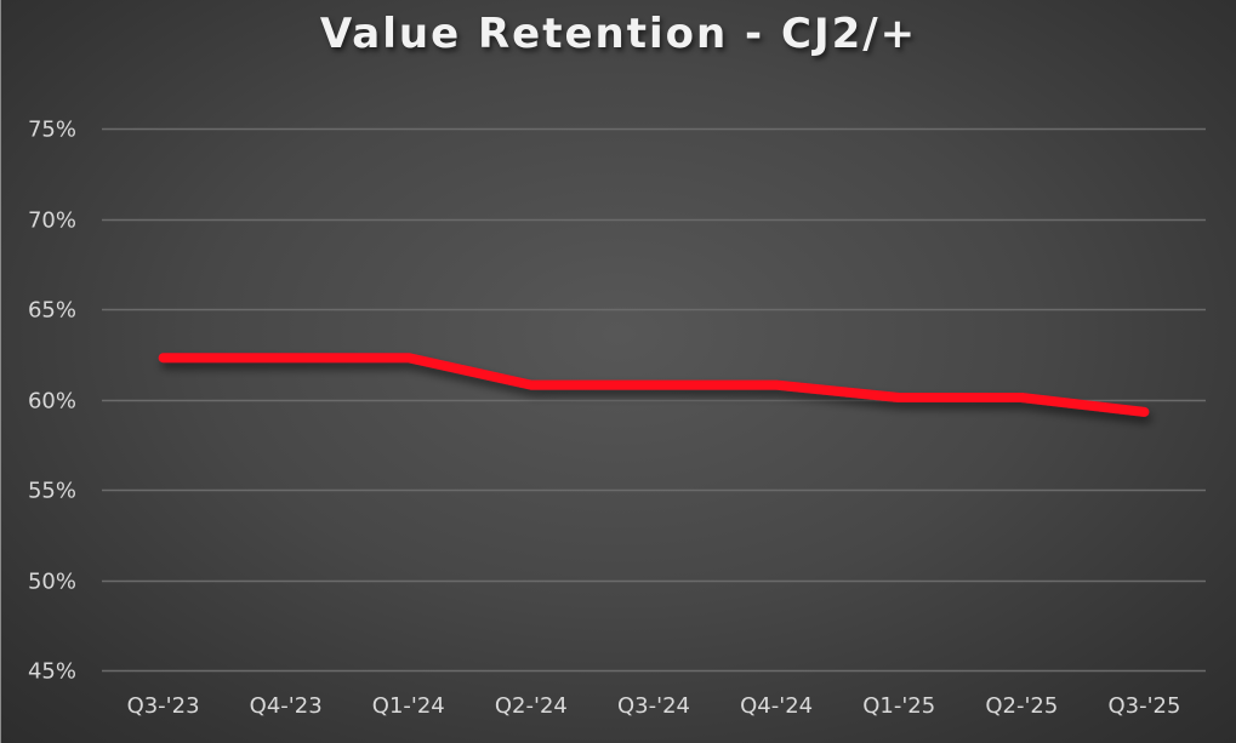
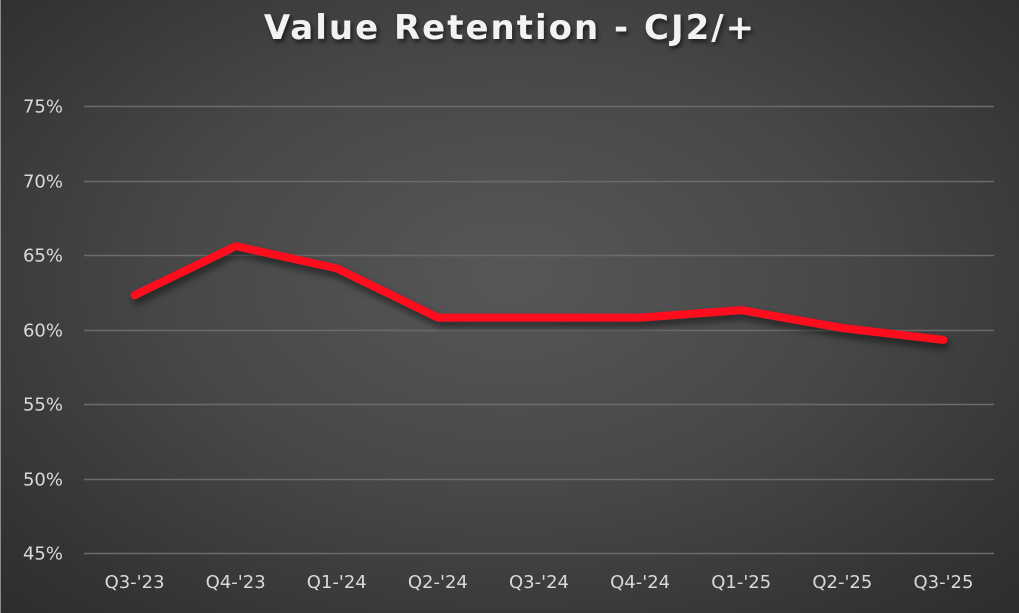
Q4-'23: 62.3% -> 65.6%
Q1-'24: 62.3% -> 64.1%
Q1-'25: 60.1% -> 61.3%
